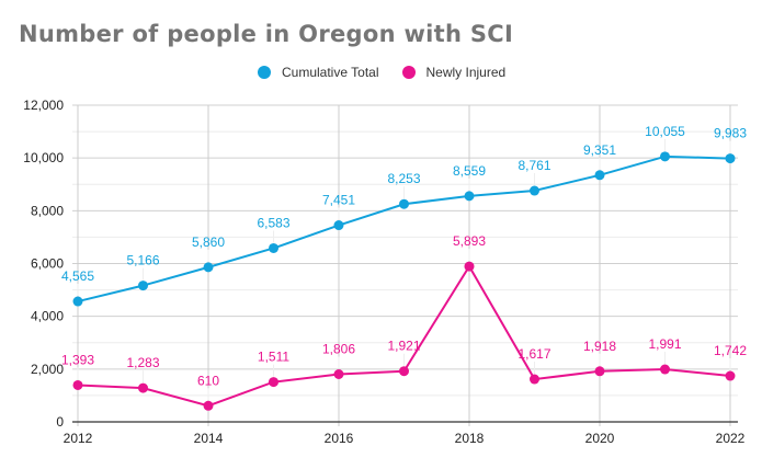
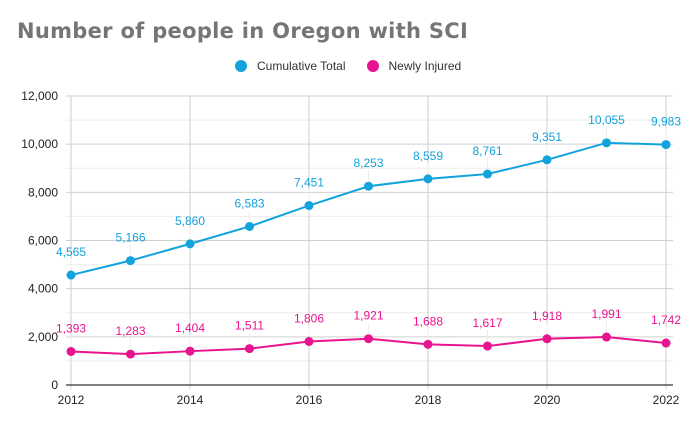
Newly Injured/2014: 610 -> 1,404
Newly Injured/2018: 5,893 -> 1,688
